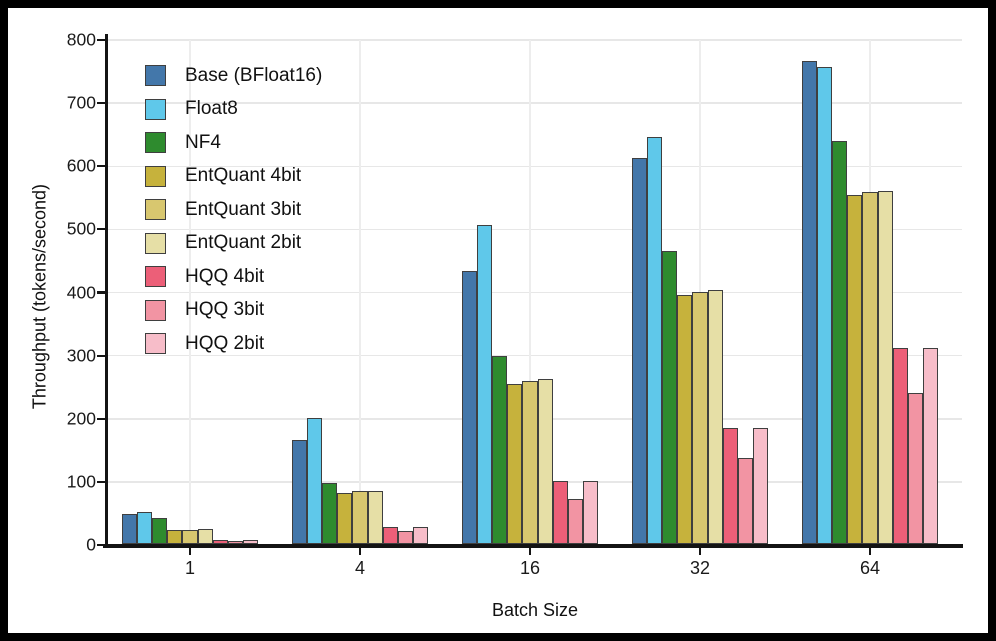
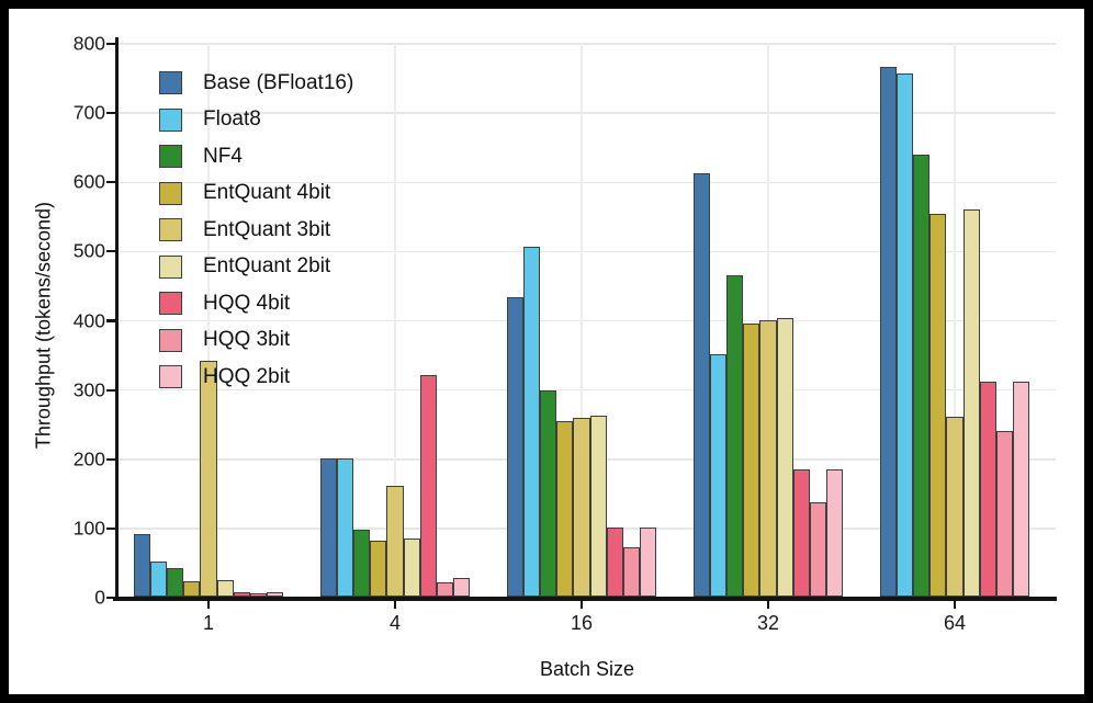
Base (BFloat16)/1: 50 -> 90
EntQuant 3bit/1: 20 -> 340
Base (BFloat16)/4: 160 -> 200
EntQuant 3bit/4: 80 -> 160
HQQ 4bit/4: 30 -> 320
Float8/32: 640 -> 350
EntQuant 3bit/64: 560 -> 260
